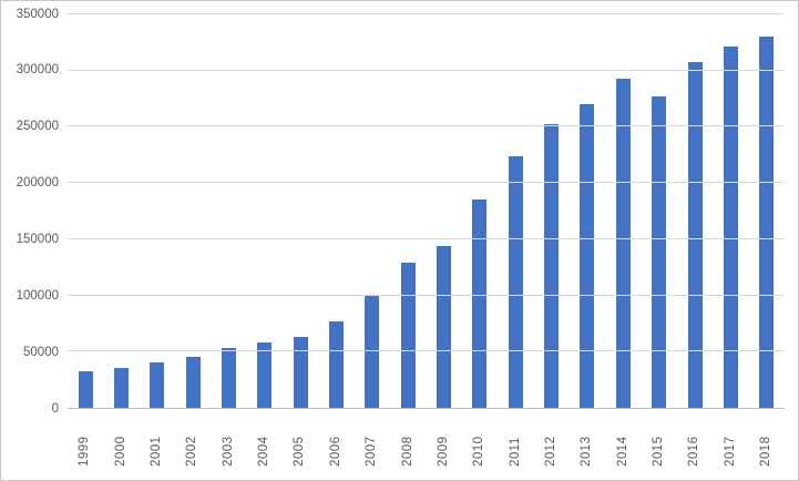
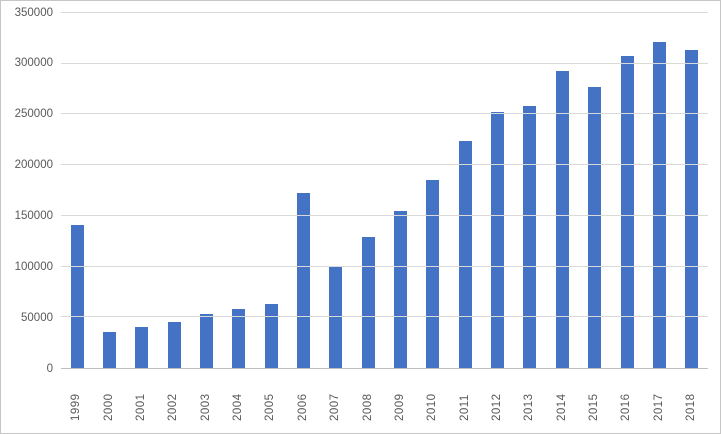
1999: 33000 -> 141000
2006: 77000 -> 173000
2009: 144000 -> 155000
2013: 270000 -> 258000
2018: 330000 -> 314000
